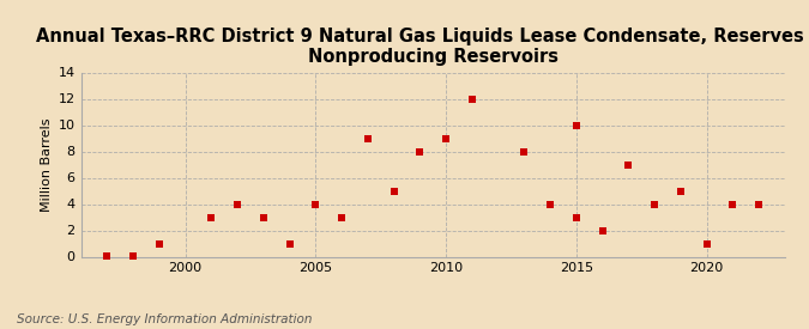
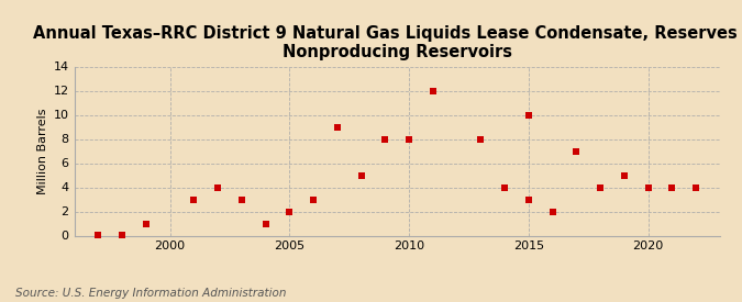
2005: 4.0 -> 2.0
2010: 9.0 -> 8.0
2020: 1.0 -> 4.0
